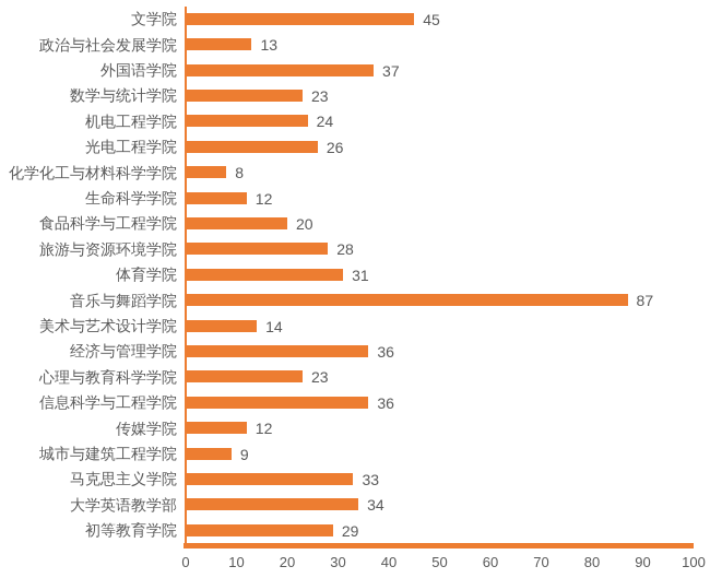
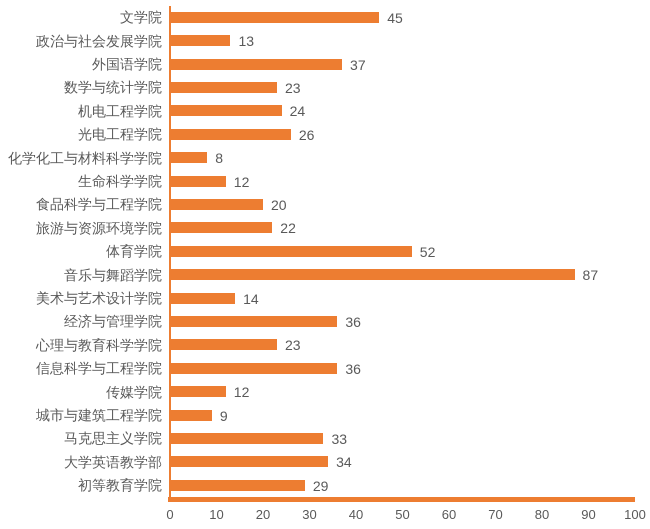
旅游与资源环境学院: 28 -> 22
体育学院: 31 -> 52
